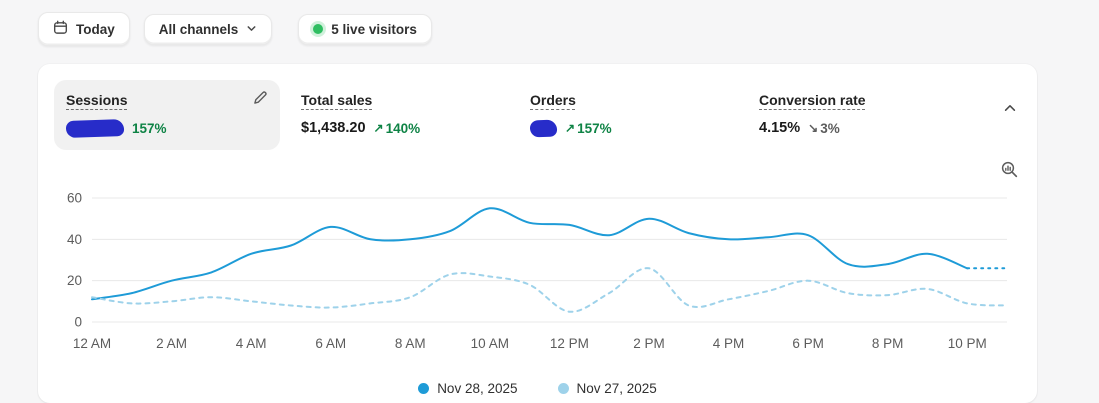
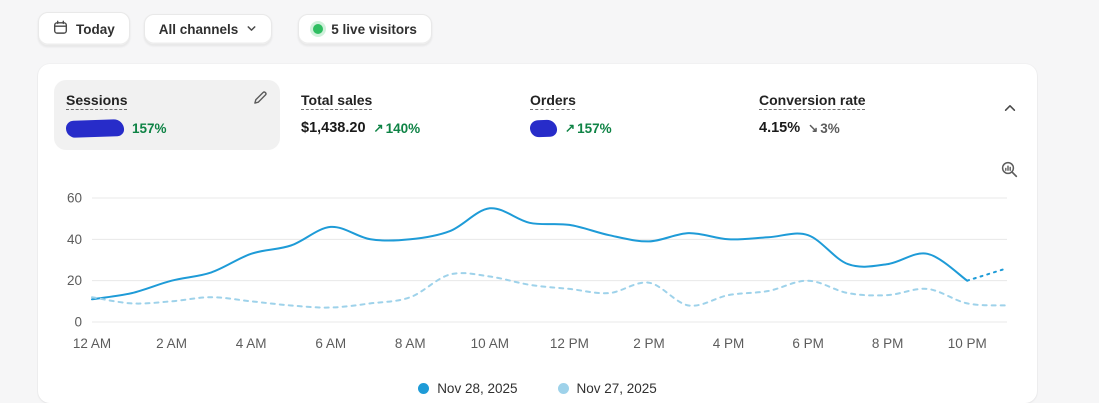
Nov 27, 2025/12 PM: 5 -> 16
Nov 28, 2025/2 PM: 50 -> 39
Nov 27, 2025/2 PM: 26 -> 19
Nov 27, 2025/4 PM: 11 -> 13
Nov 28, 2025/10 PM: 26 -> 20
